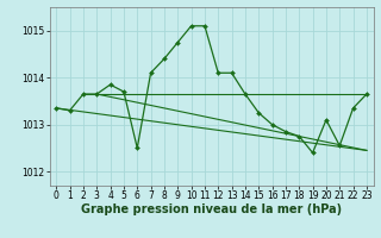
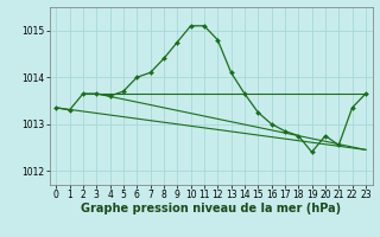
4: 1013.85 -> 1013.60
6: 1012.50 -> 1014.00
12: 1014.10 -> 1014.80
20: 1013.10 -> 1012.75
